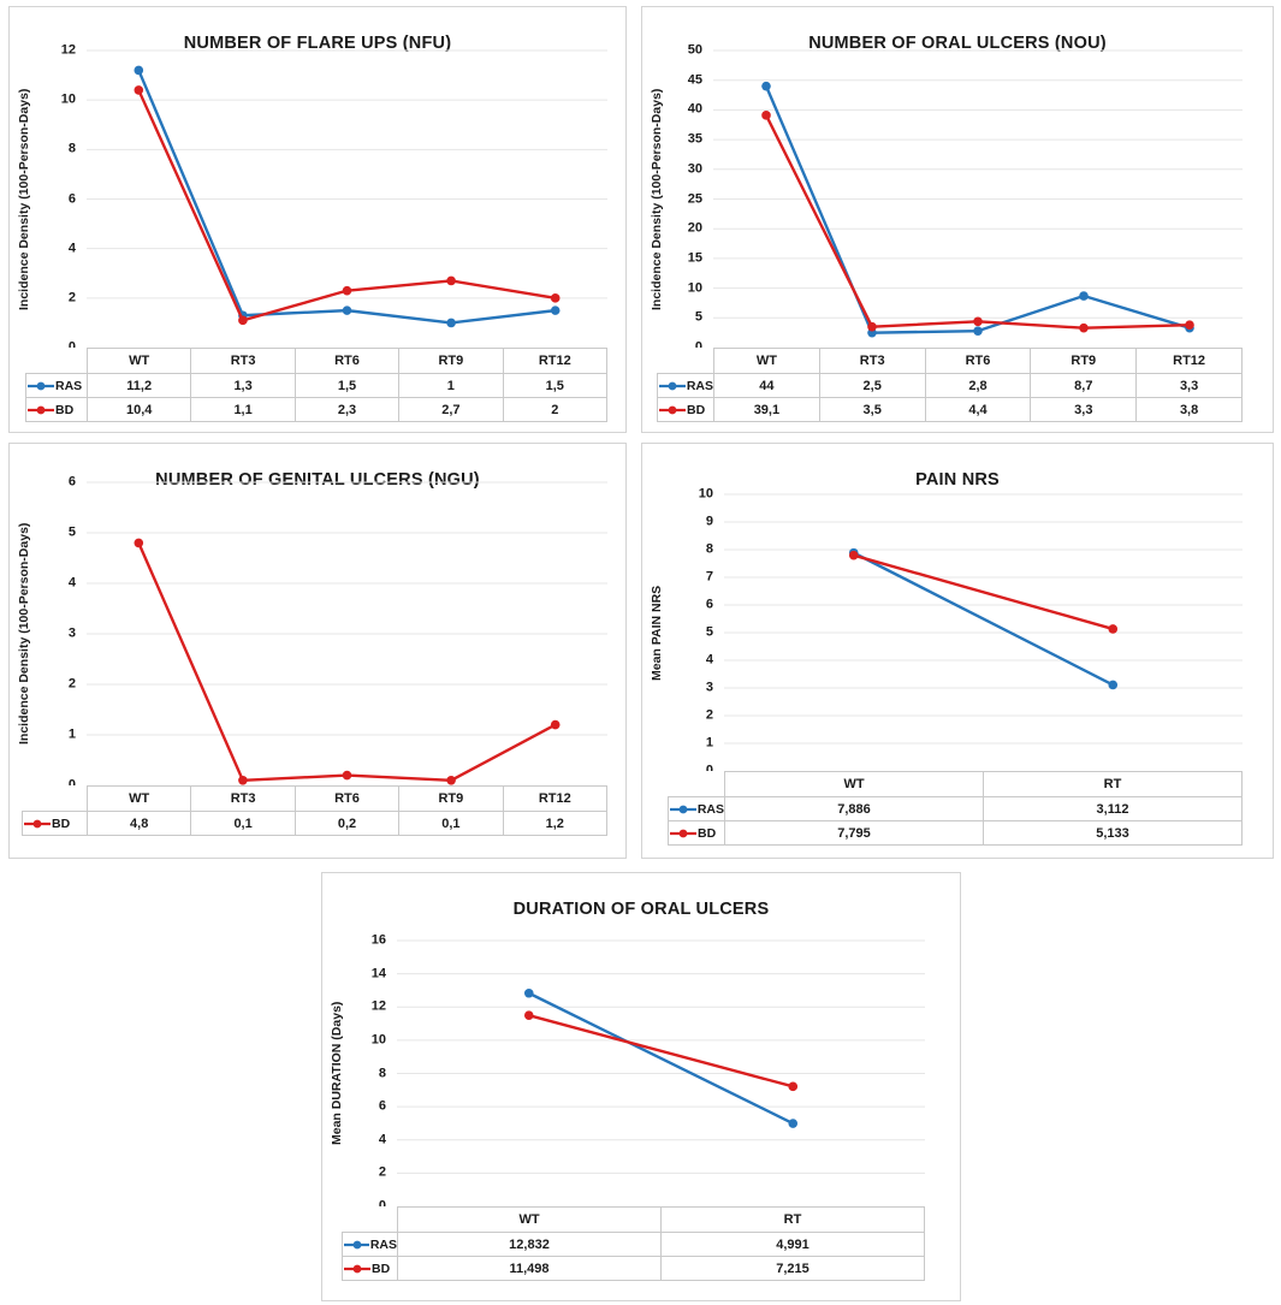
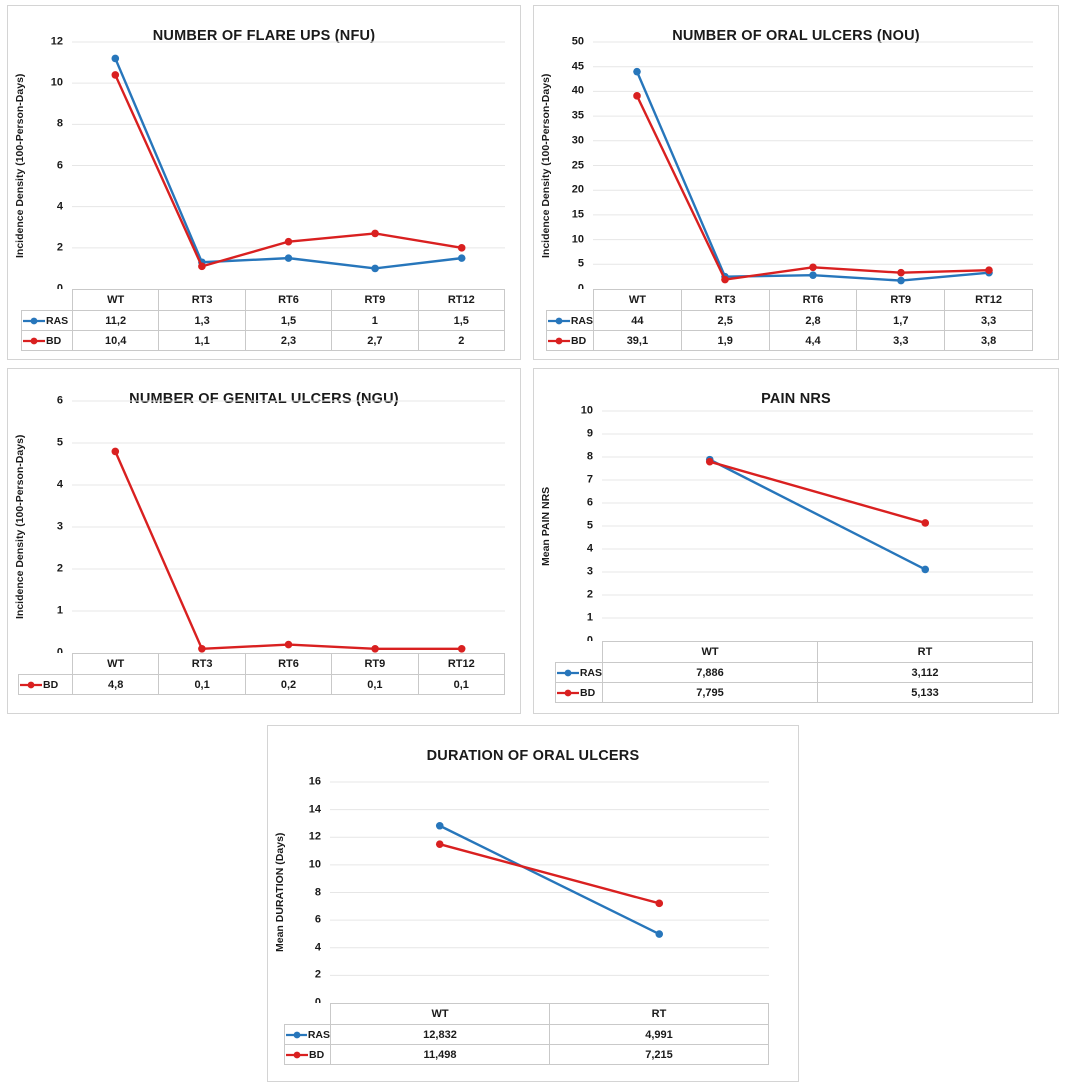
NUMBER OF ORAL ULCERS (NOU)/BD/RT3: 3,5 -> 1,9
NUMBER OF ORAL ULCERS (NOU)/RAS/RT9: 8,7 -> 1,7
NUMBER OF GENITAL ULCERS (NGU)/RT12: 1,2 -> 0,1
